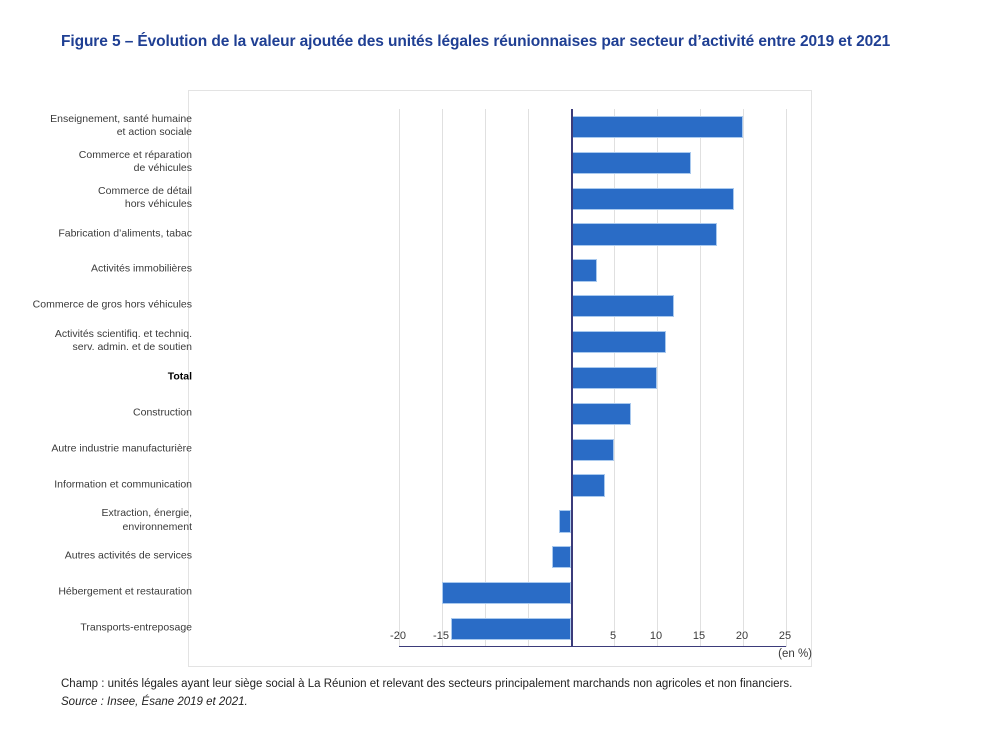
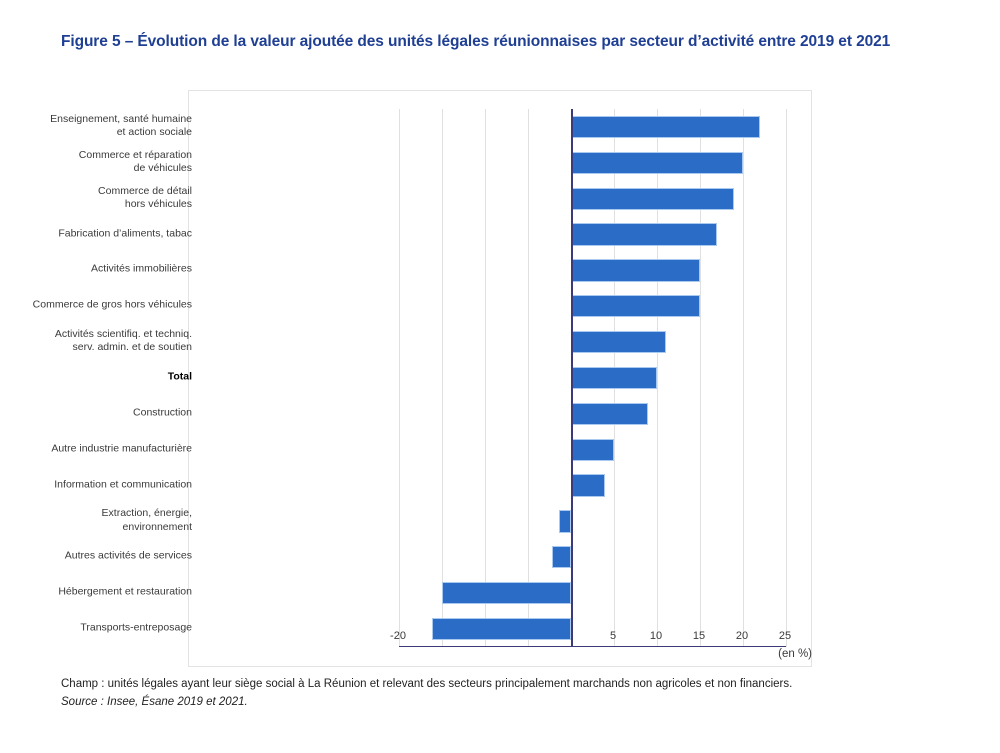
Enseignement, santé humaine et action sociale: 20 -> 22
Commerce et réparation de véhicules: 14 -> 20
Activités immobilières: 3 -> 15
Commerce de gros hors véhicules: 12 -> 15
Construction: 7 -> 9
Transports-entreposage: -14 -> -16
